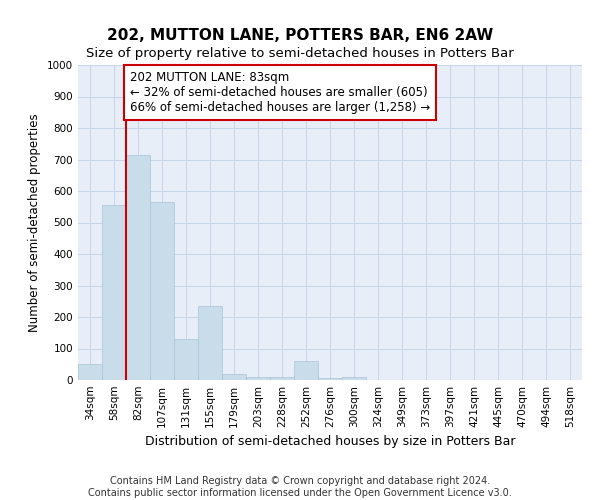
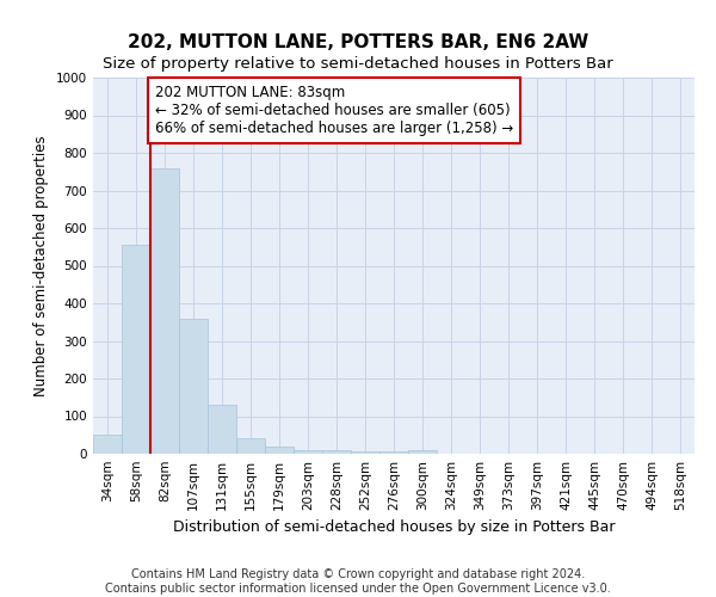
82sqm: 715 -> 760
107sqm: 565 -> 360
155sqm: 235 -> 40
252sqm: 60 -> 7
